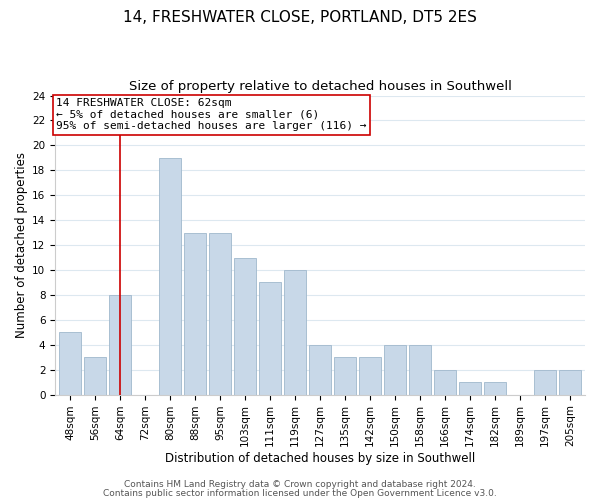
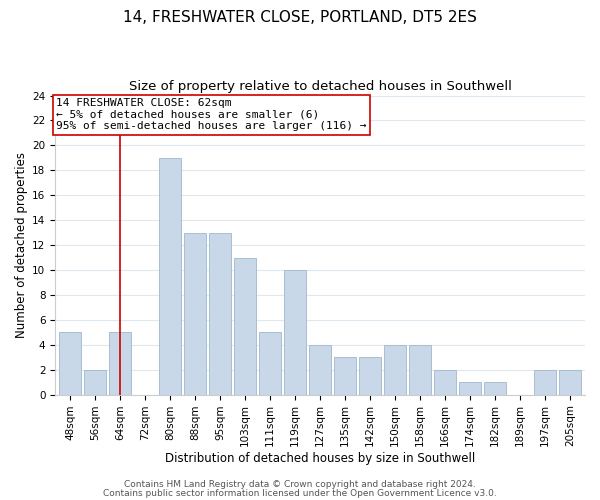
56sqm: 3 -> 2
64sqm: 8 -> 5
111sqm: 9 -> 5
